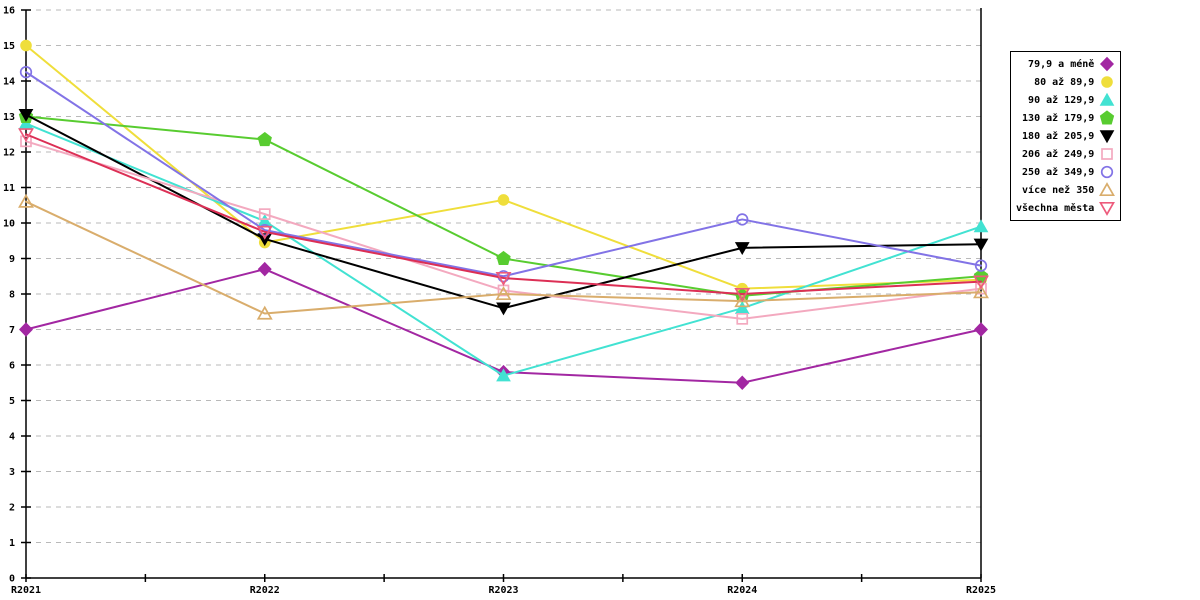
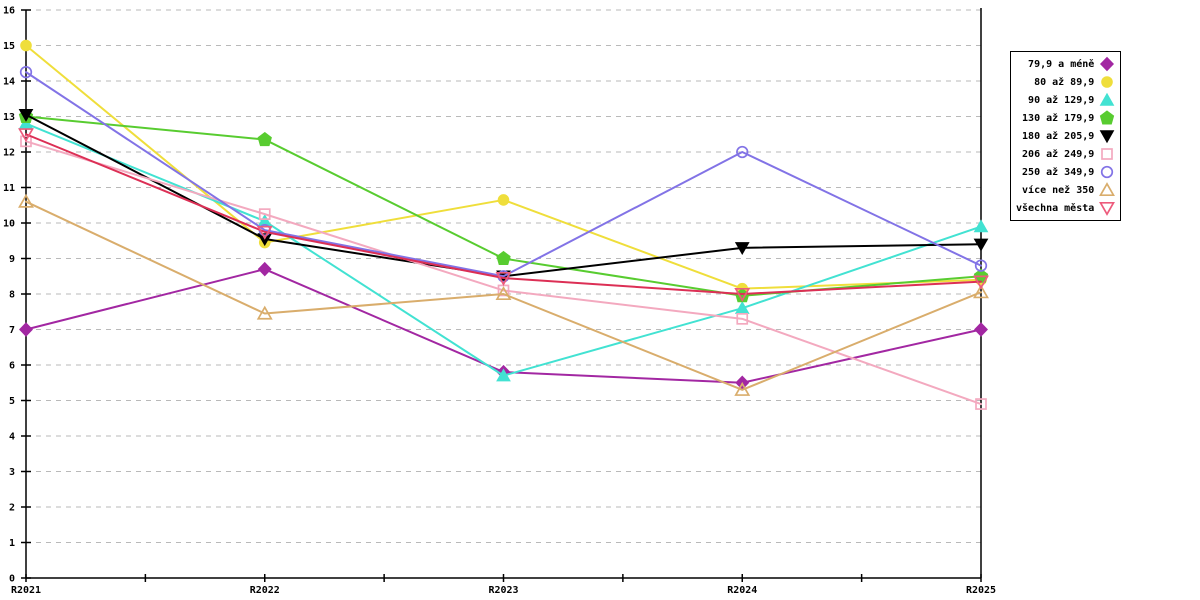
180 až 205,9/R2023: 7.6 -> 8.5
250 až 349,9/R2024: 10.1 -> 12.0
více než 350/R2024: 7.8 -> 5.3
206 až 249,9/R2025: 8.2 -> 4.9
